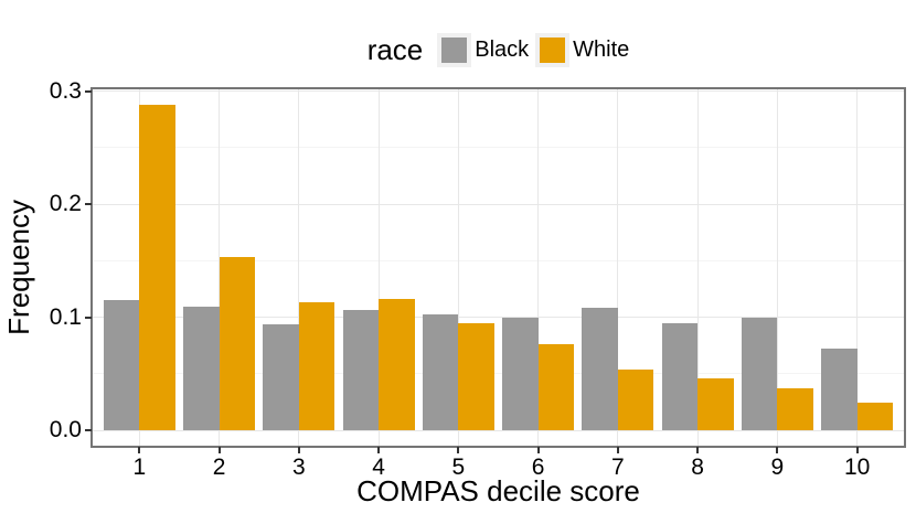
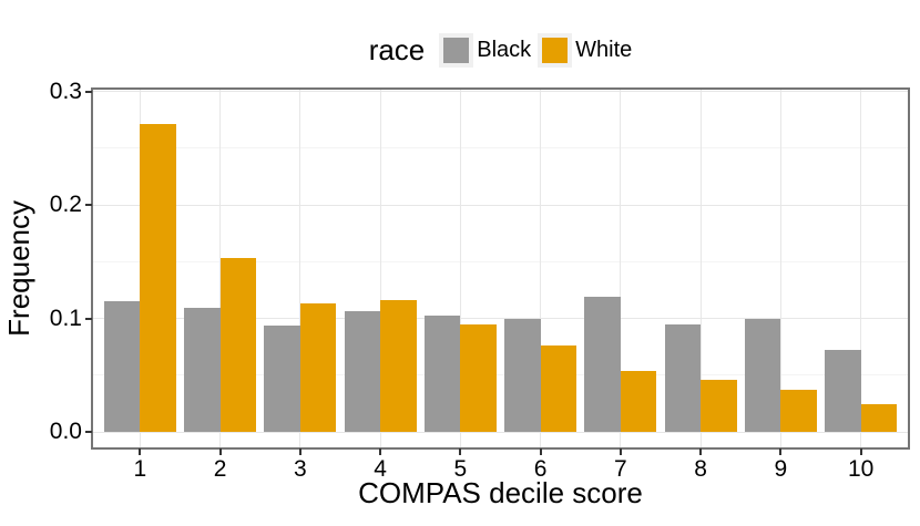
White/1: 0.288 -> 0.271
Black/7: 0.108 -> 0.119
